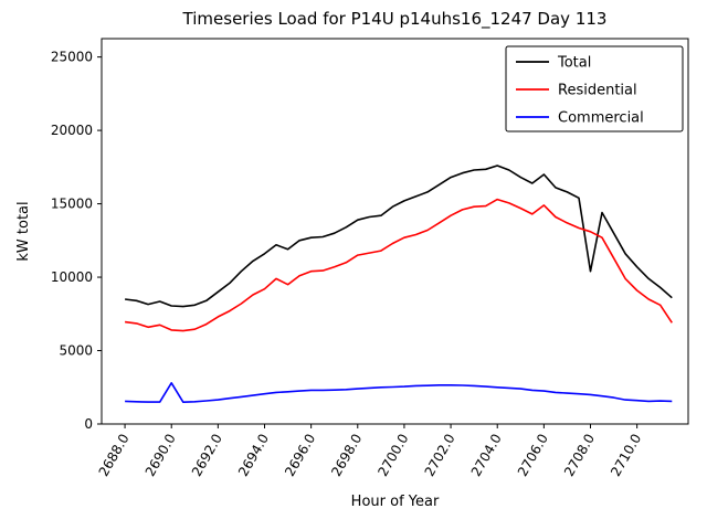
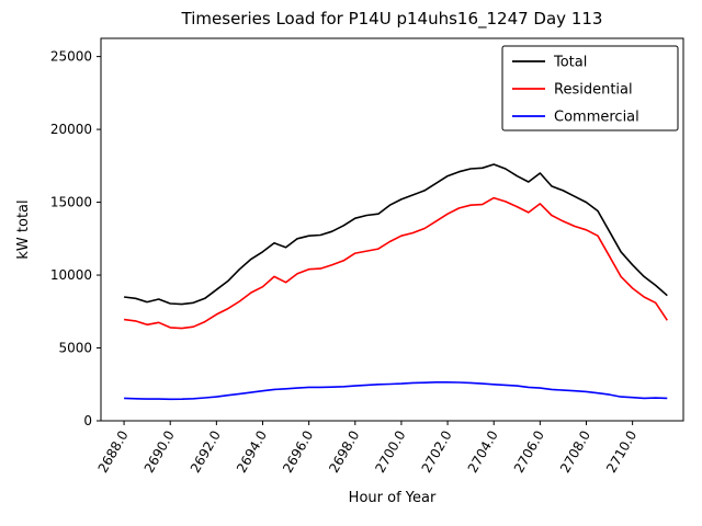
Commercial/2690.0: 2800 -> 1500
Total/2708.0: 10400 -> 15000
